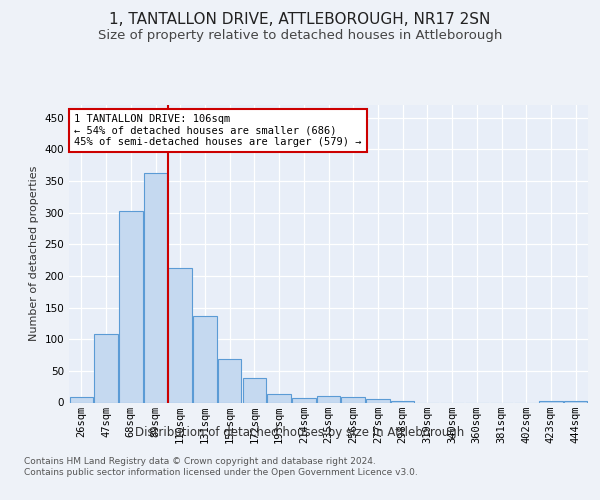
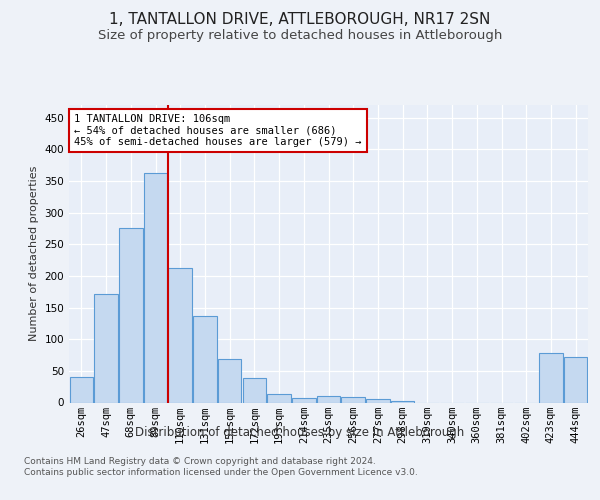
26sqm: 8 -> 40
47sqm: 108 -> 172
68sqm: 302 -> 276
423sqm: 2 -> 78
444sqm: 2 -> 72
